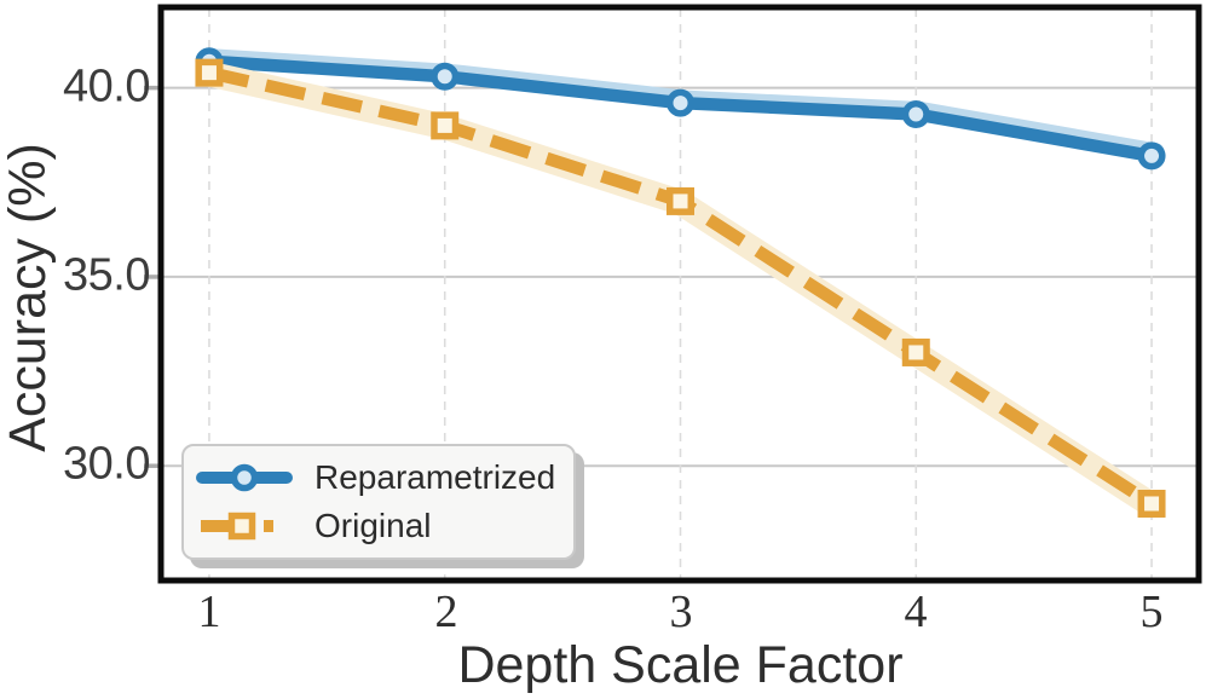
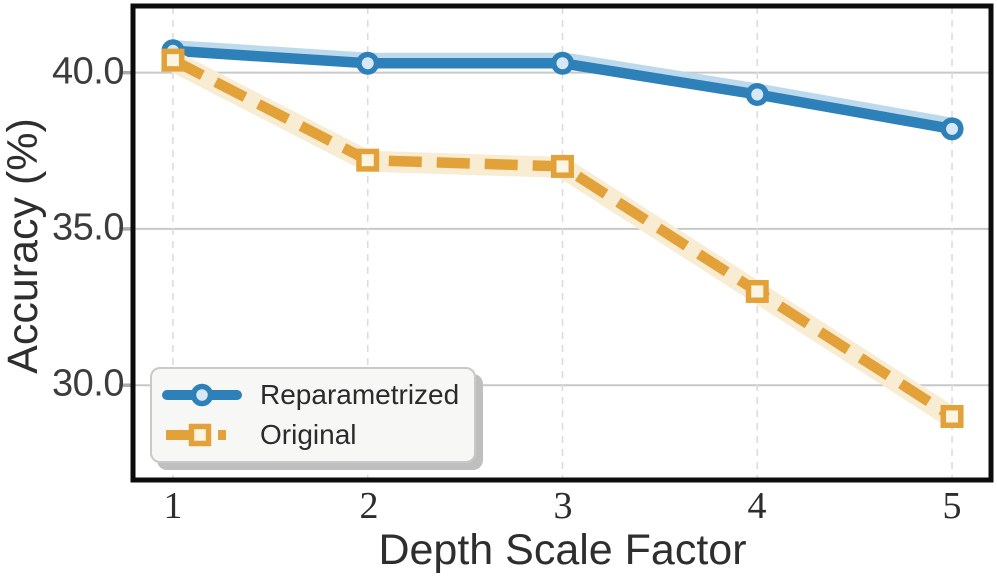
Original/2: 39.0 -> 37.2
Reparametrized/3: 39.6 -> 40.3
